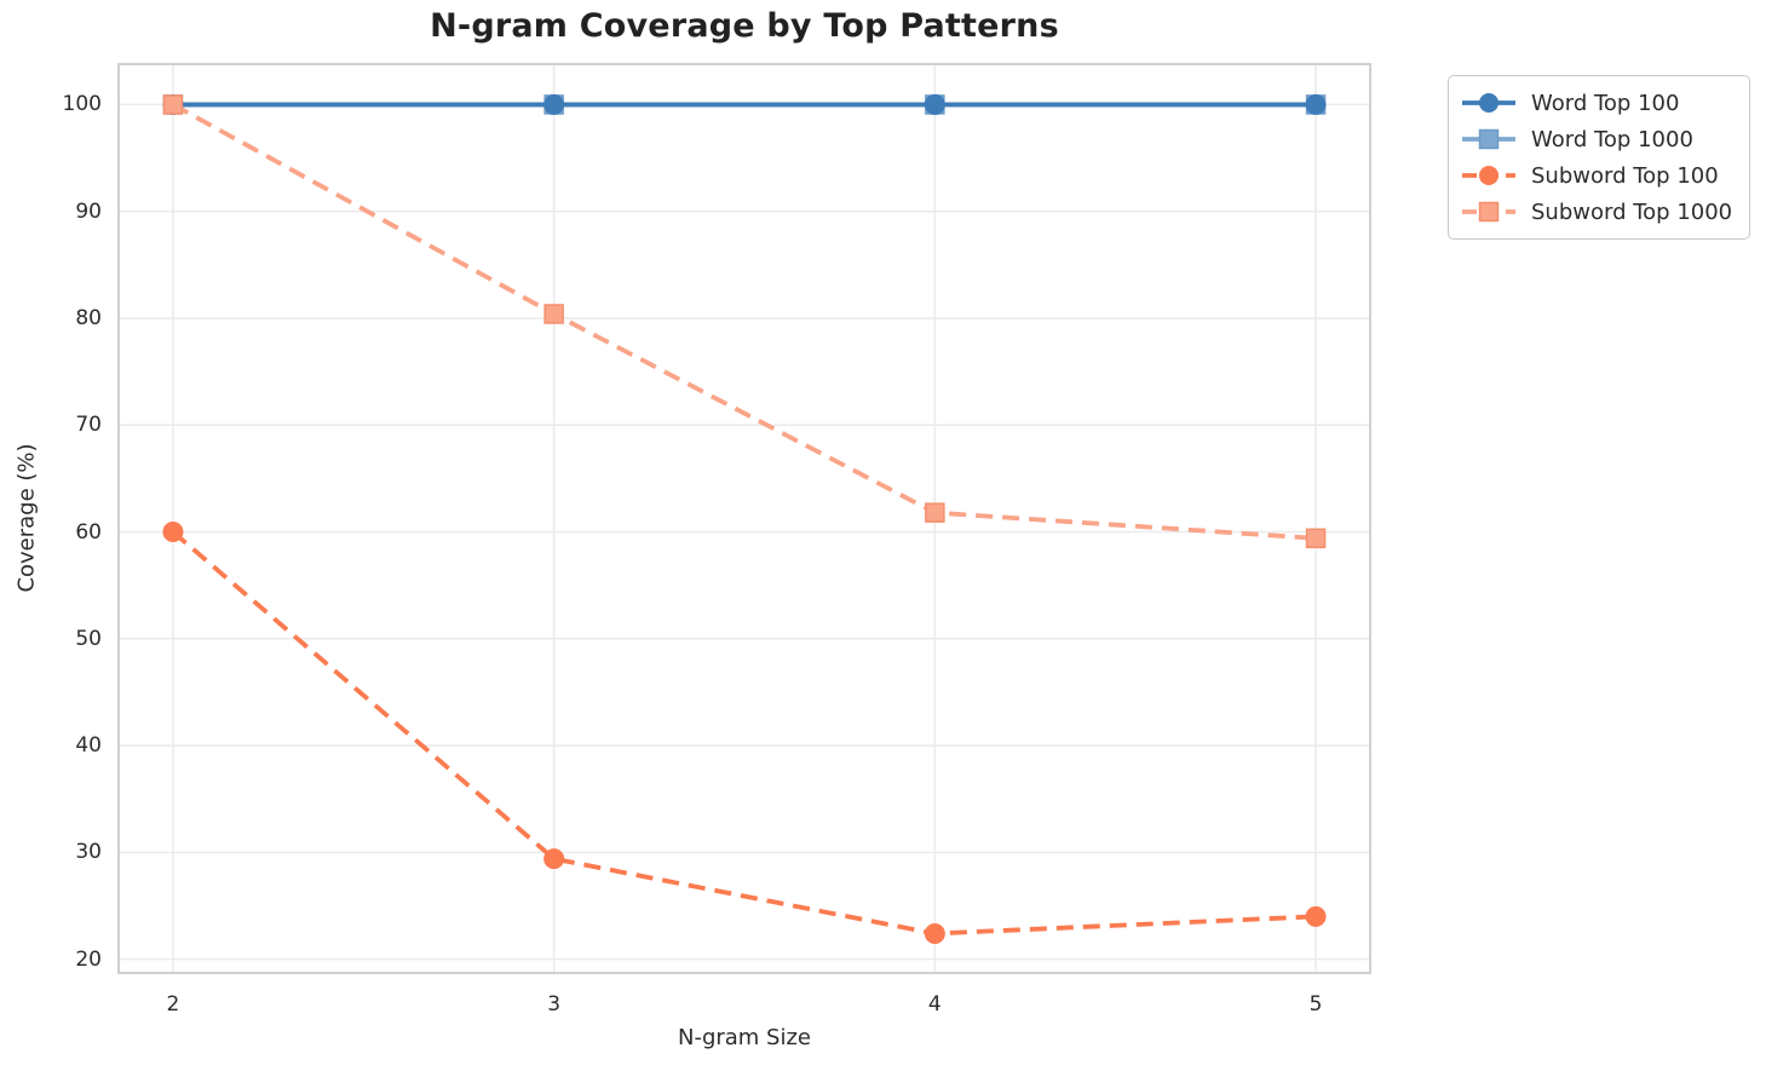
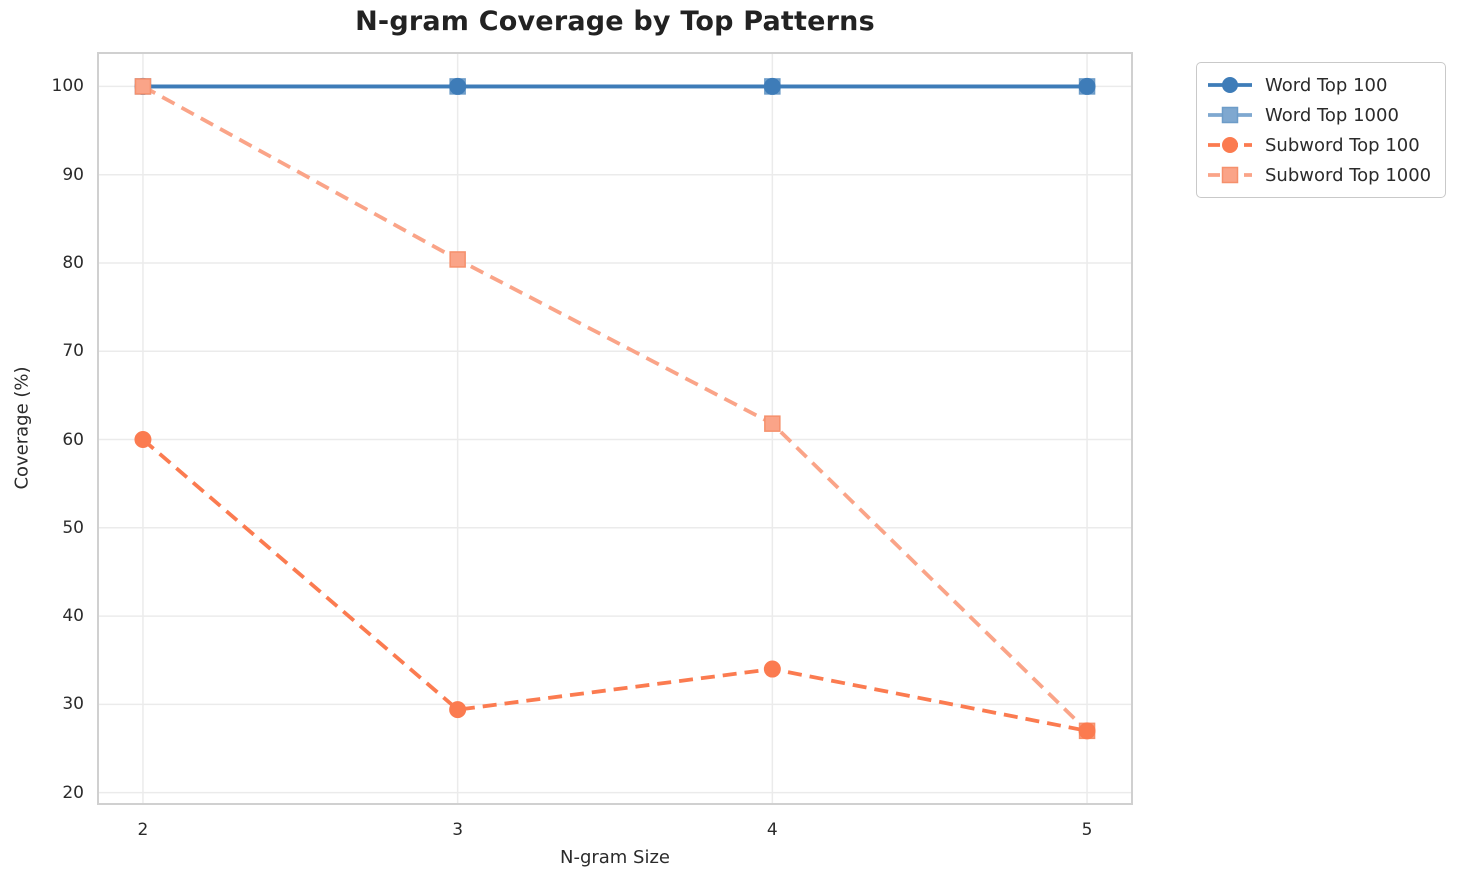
Subword Top 100/4: 22 -> 34
Subword Top 100/5: 24 -> 27
Subword Top 1000/5: 59 -> 27
